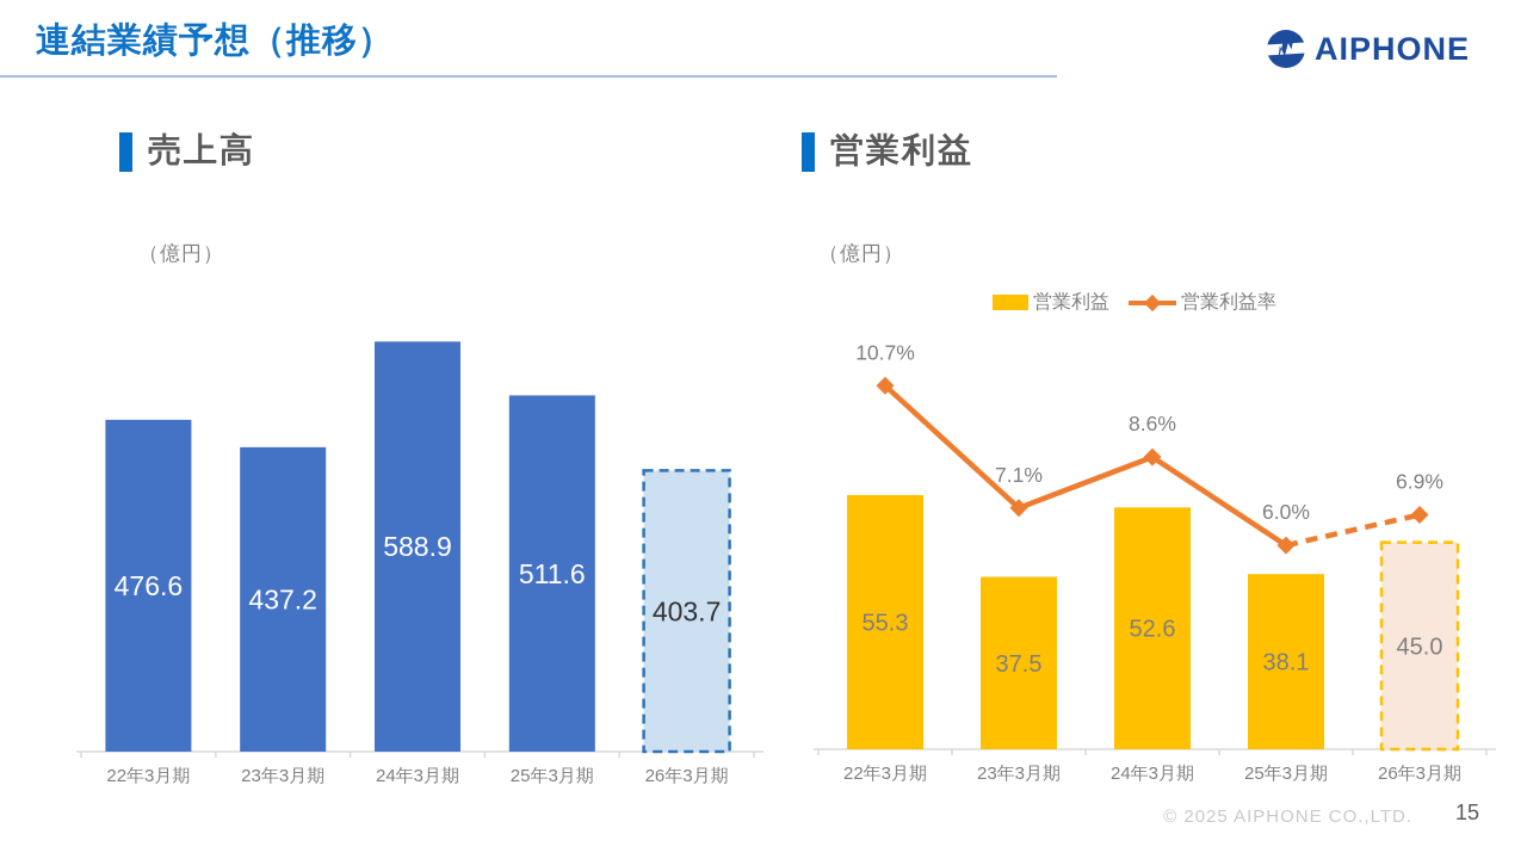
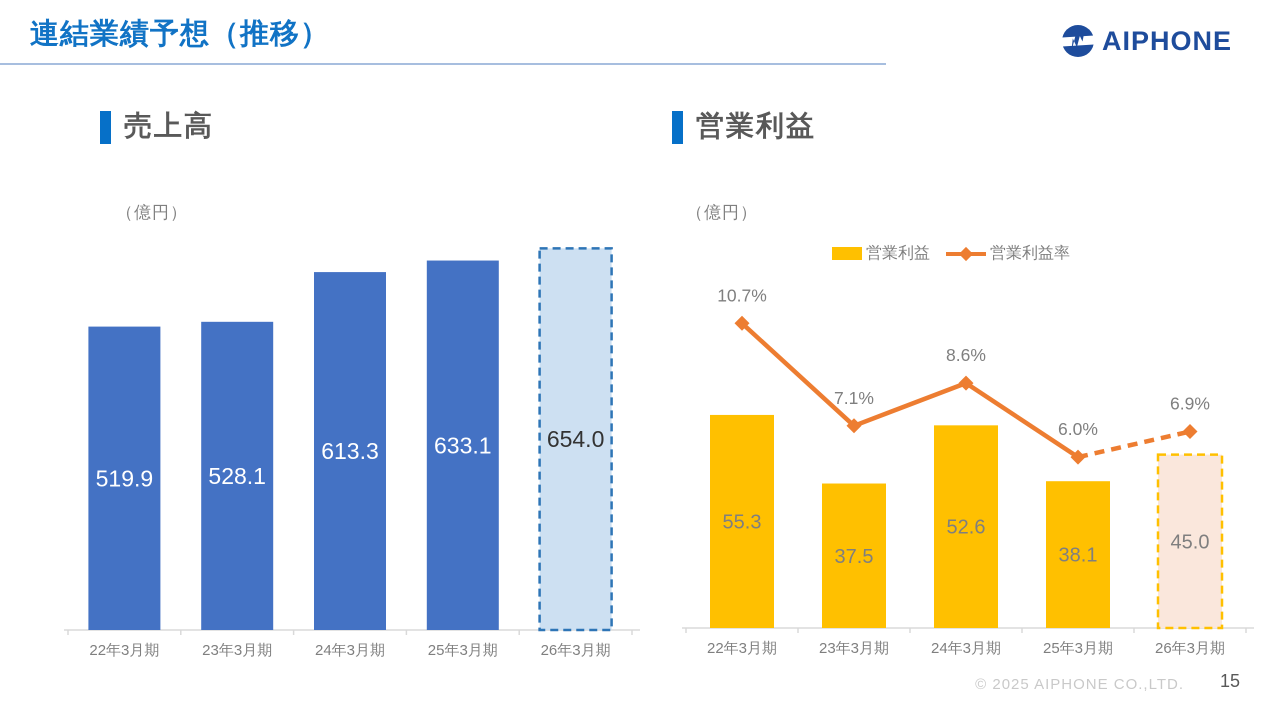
売上高/22年3月期: 476.6 -> 519.9
売上高/23年3月期: 437.2 -> 528.1
売上高/24年3月期: 588.9 -> 613.3
売上高/25年3月期: 511.6 -> 633.1
売上高/26年3月期: 403.7 -> 654.0
